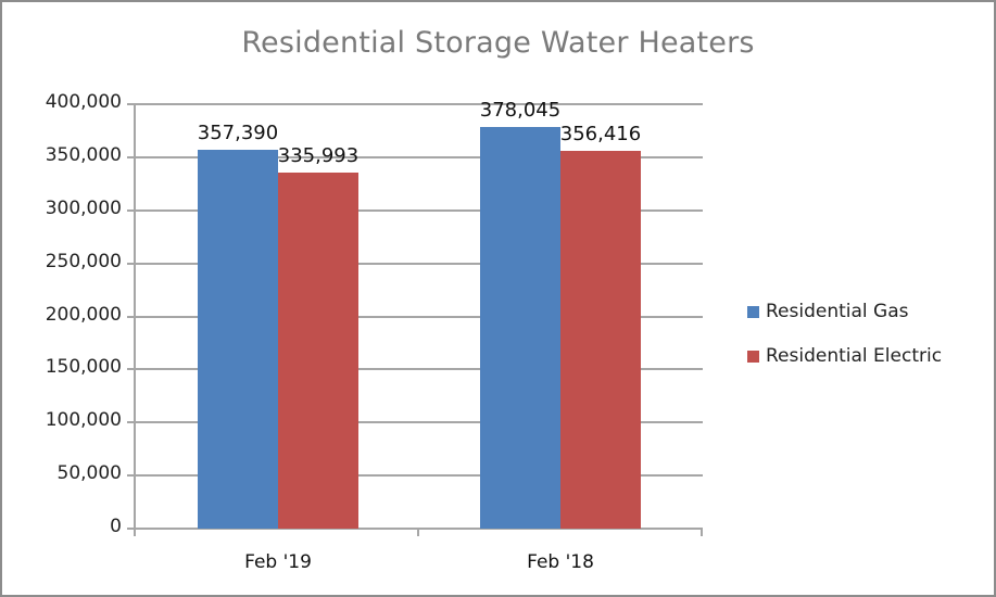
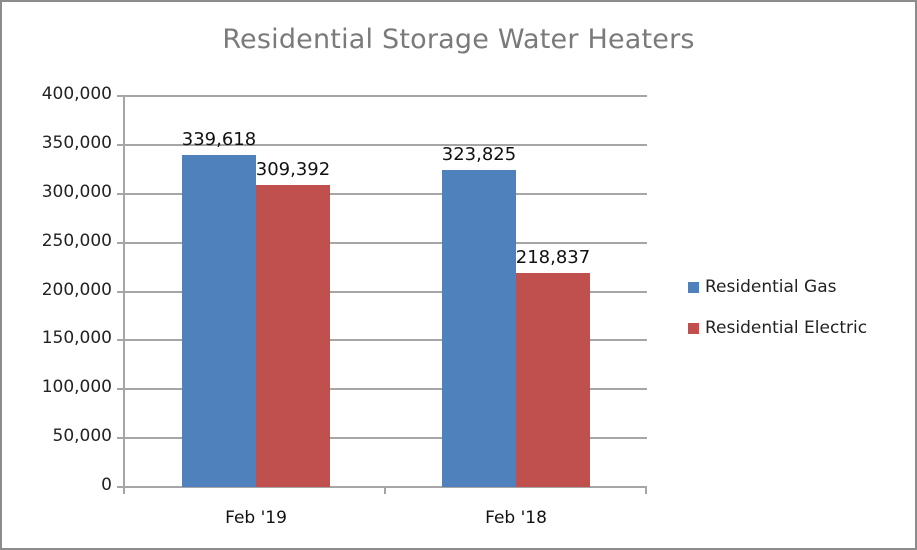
Residential Gas/Feb '19: 357,390 -> 339,618
Residential Electric/Feb '19: 335,993 -> 309,392
Residential Gas/Feb '18: 378,045 -> 323,825
Residential Electric/Feb '18: 356,416 -> 218,837
